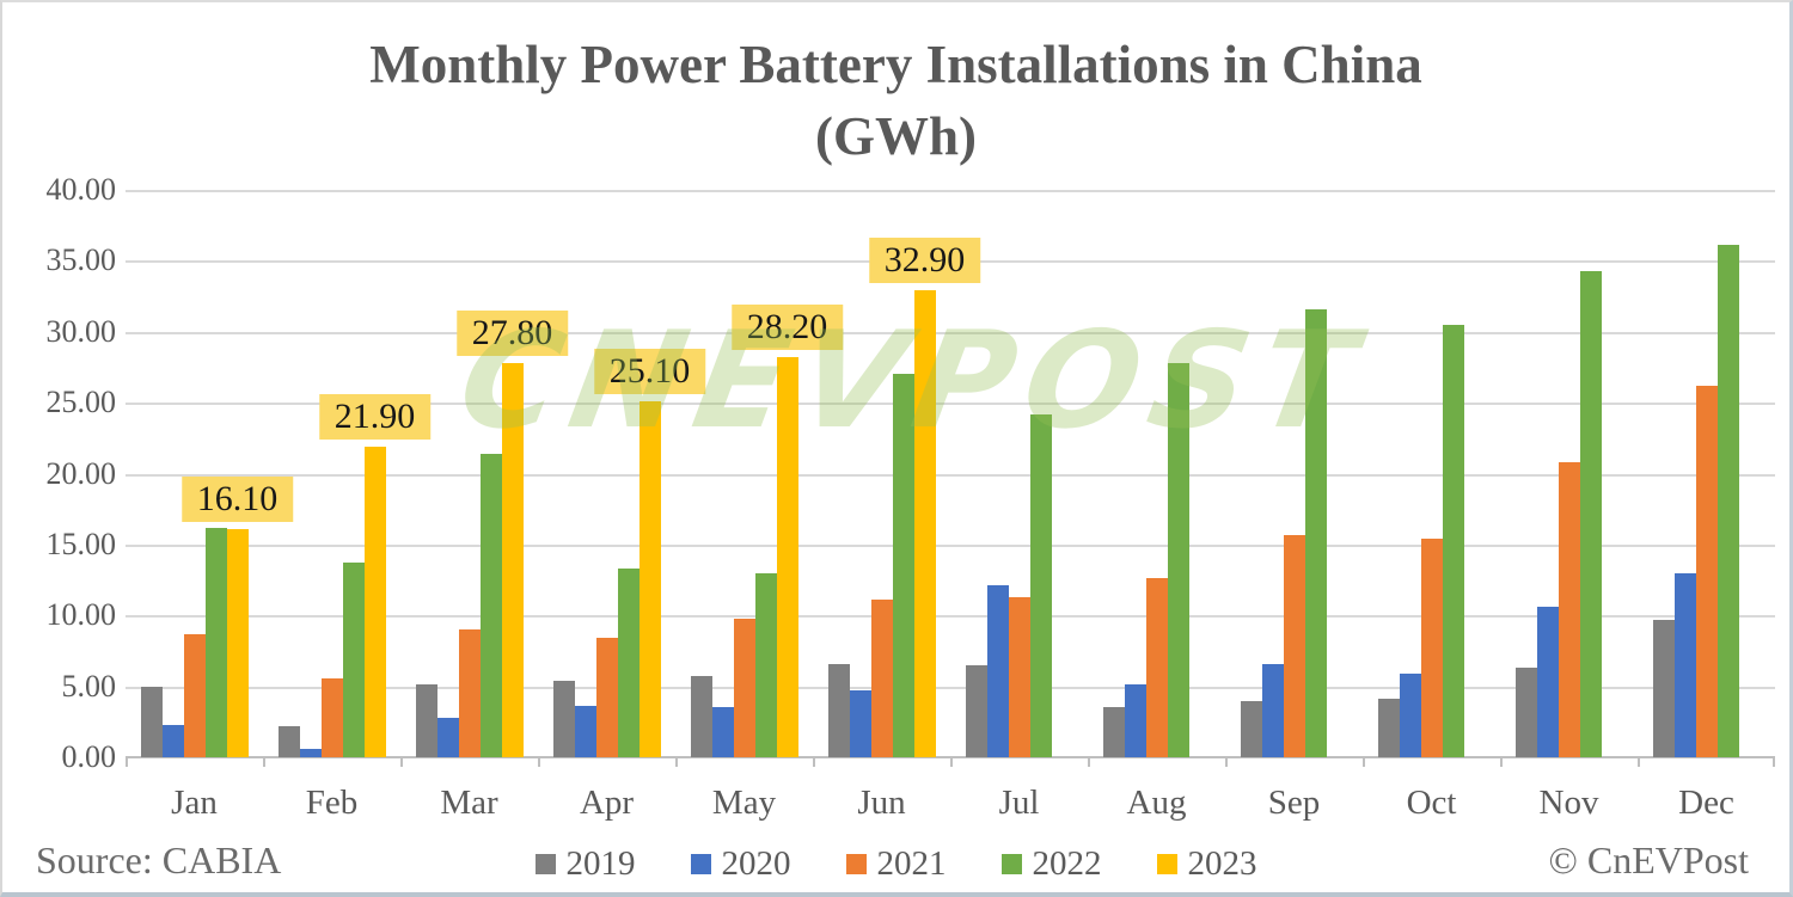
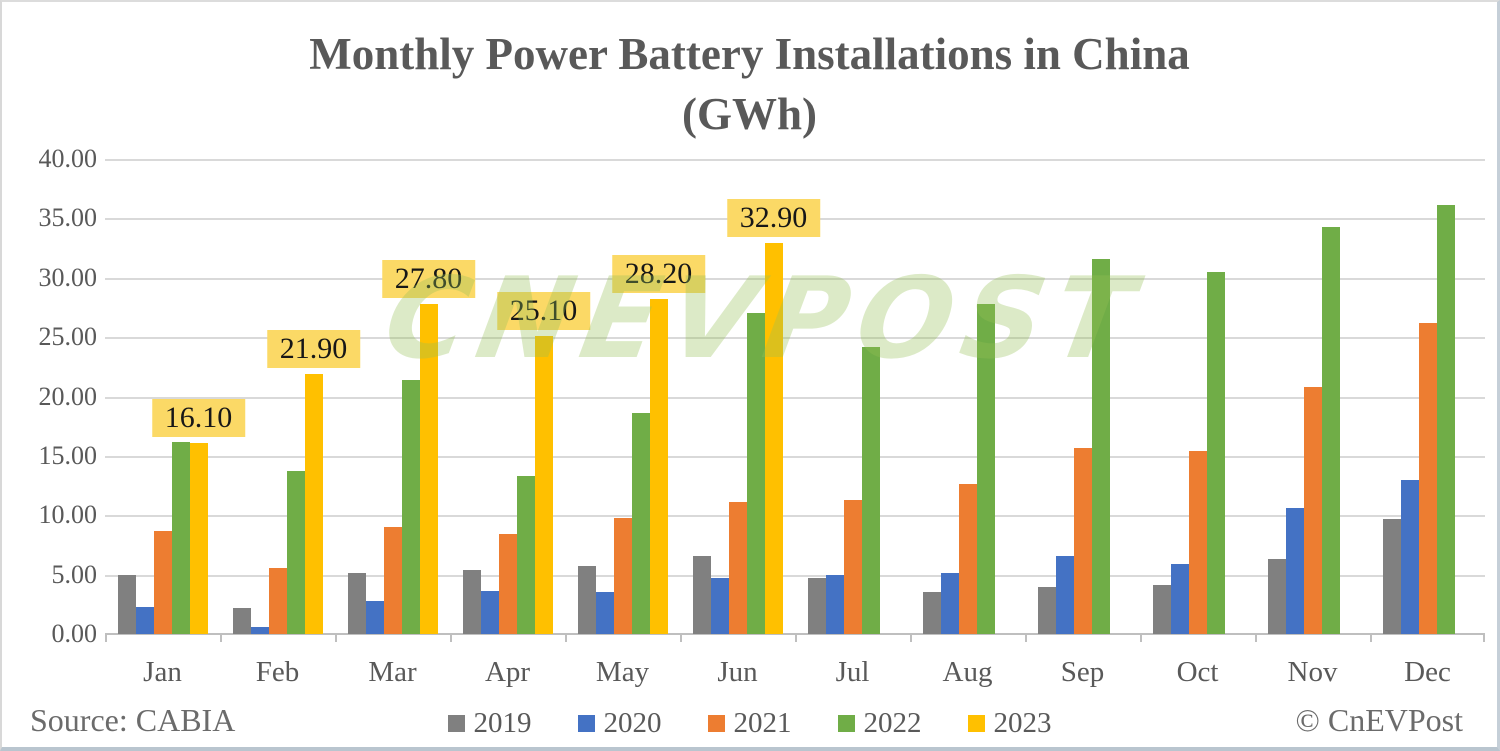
2022/May: 13.0 -> 18.6
2019/Jul: 6.5 -> 4.7
2020/Jul: 12.1 -> 5.0
